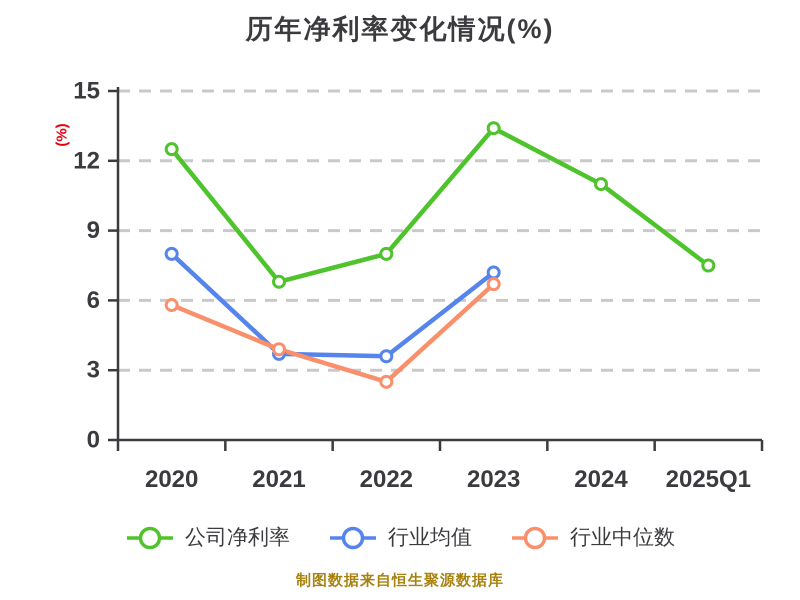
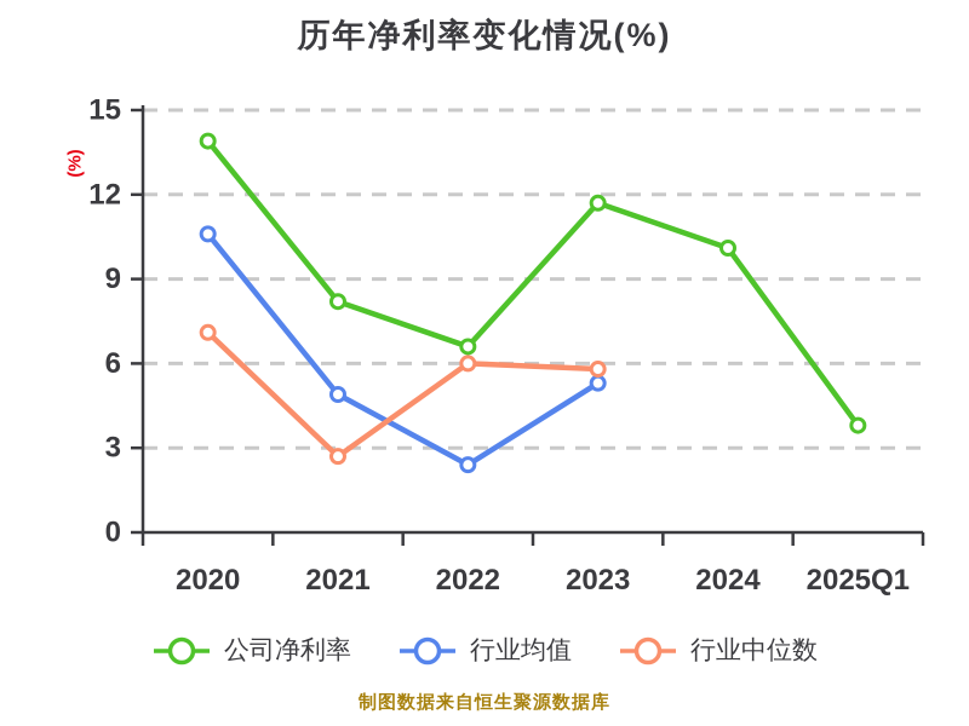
公司净利率/2020: 12.5 -> 13.9
行业均值/2020: 8.0 -> 10.6
行业中位数/2020: 5.8 -> 7.1
公司净利率/2021: 6.8 -> 8.2
行业均值/2021: 3.7 -> 4.9
行业中位数/2021: 3.9 -> 2.7
公司净利率/2022: 8.0 -> 6.6
行业均值/2022: 3.6 -> 2.4
行业中位数/2022: 2.5 -> 6.0
公司净利率/2023: 13.4 -> 11.7
行业均值/2023: 7.2 -> 5.3
行业中位数/2023: 6.7 -> 5.8
公司净利率/2024: 11.0 -> 10.1
公司净利率/2025Q1: 7.5 -> 3.8
